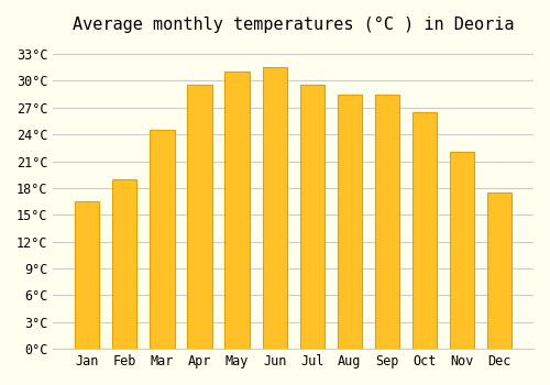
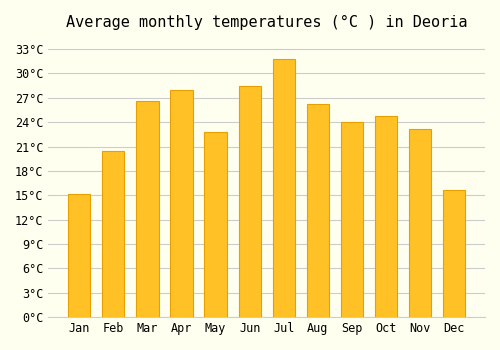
Jan: 16.5°C -> 15.2°C
Feb: 19.0°C -> 20.4°C
Mar: 24.5°C -> 26.6°C
Apr: 29.5°C -> 28.0°C
May: 31.0°C -> 22.8°C
Jun: 31.5°C -> 28.4°C
Jul: 29.5°C -> 31.8°C
Aug: 28.5°C -> 26.2°C
Sep: 28.5°C -> 24.0°C
Oct: 26.5°C -> 24.8°C
Nov: 22.0°C -> 23.2°C
Dec: 17.5°C -> 15.6°C
